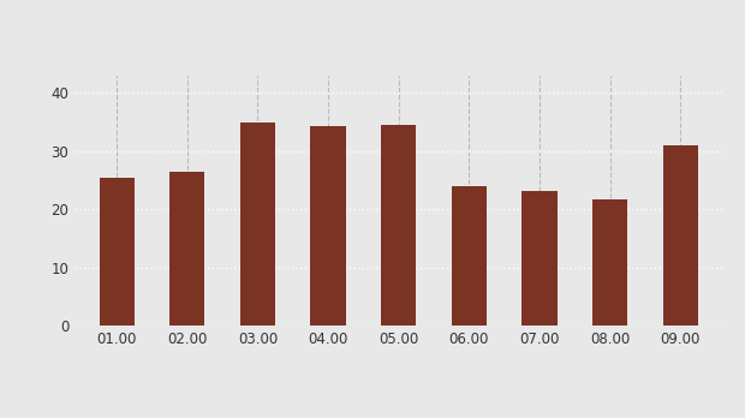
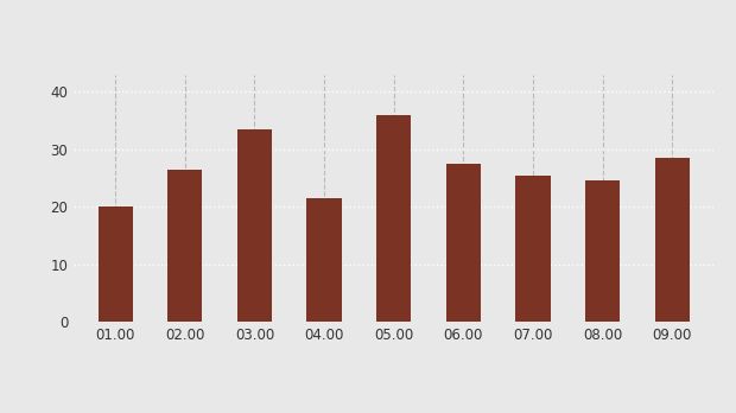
01.00: 25.5 -> 20.0
03.00: 34.8 -> 33.5
04.00: 34.3 -> 21.5
05.00: 34.5 -> 36.0
06.00: 24.0 -> 27.5
07.00: 23.2 -> 25.5
08.00: 21.7 -> 24.5
09.00: 31.0 -> 28.5
